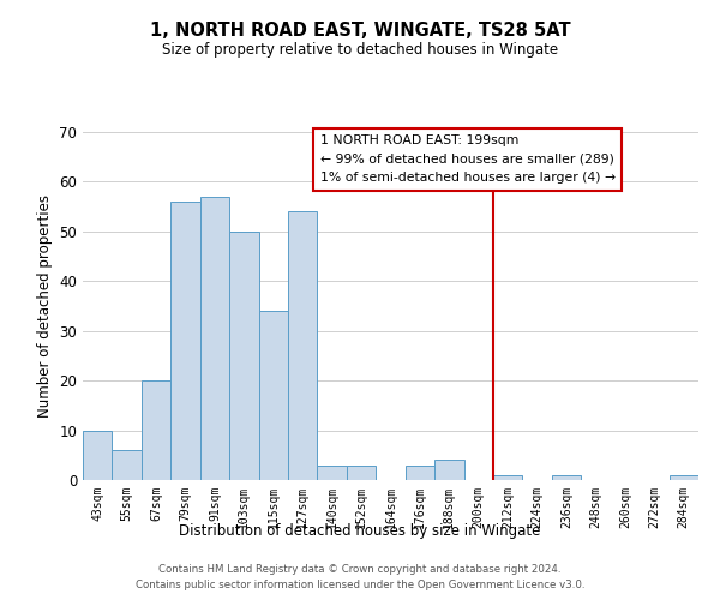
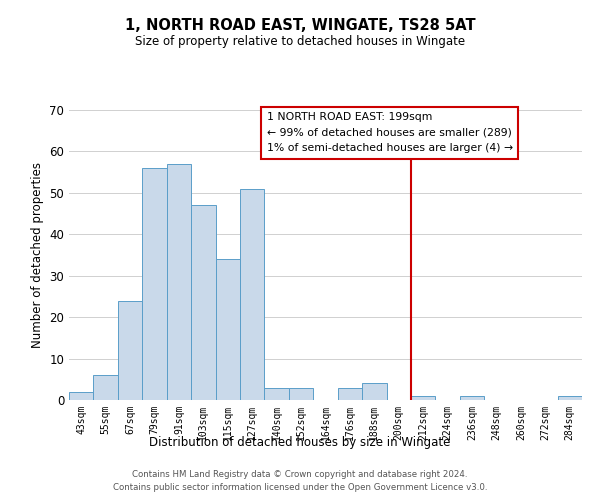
43sqm: 10 -> 2
67sqm: 20 -> 24
103sqm: 50 -> 47
127sqm: 54 -> 51
